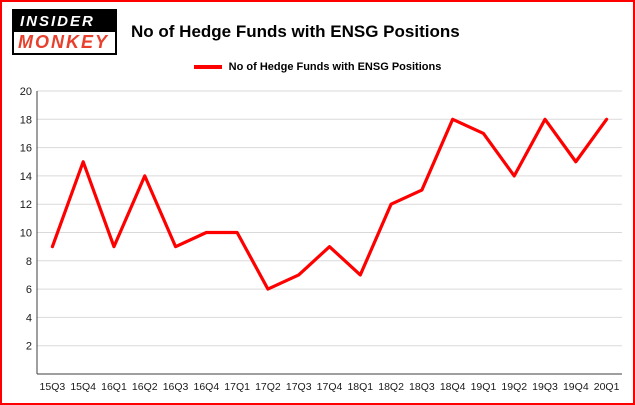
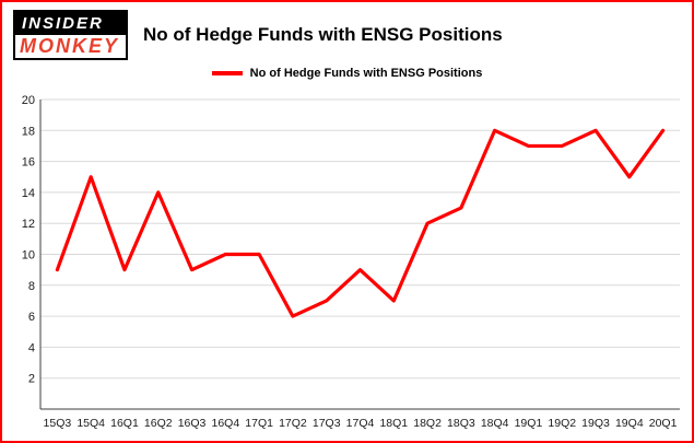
19Q2: 14 -> 17
